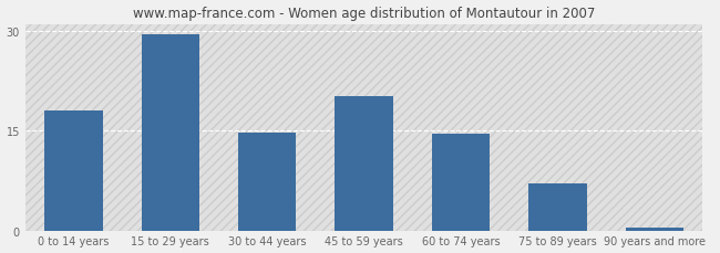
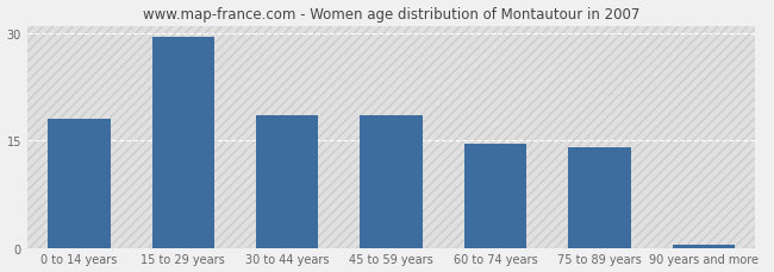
30 to 44 years: 14.6 -> 18.5
45 to 59 years: 20.2 -> 18.5
75 to 89 years: 7.0 -> 14.0
